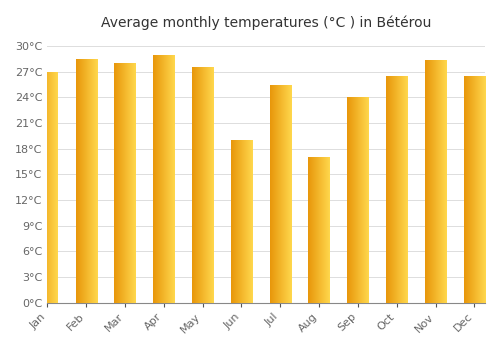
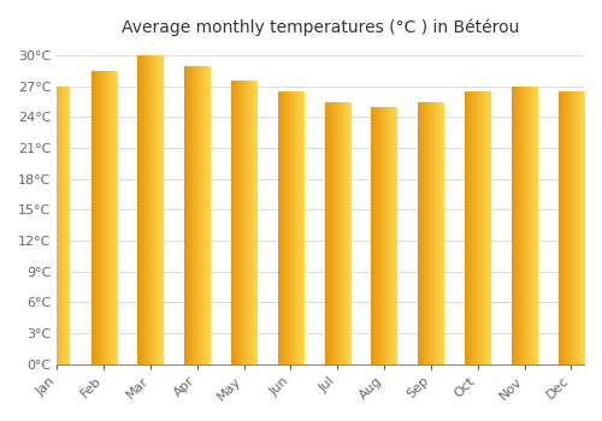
Mar: 28.0°C -> 30.0°C
Jun: 19.0°C -> 26.5°C
Aug: 17.0°C -> 25.0°C
Sep: 24.0°C -> 25.5°C
Nov: 28.4°C -> 27.0°C
